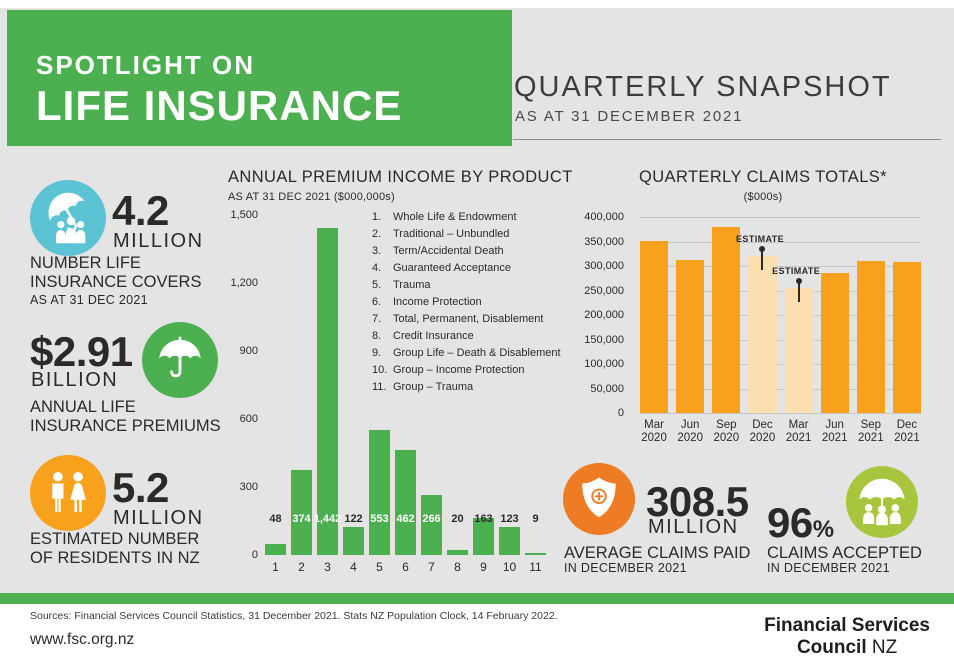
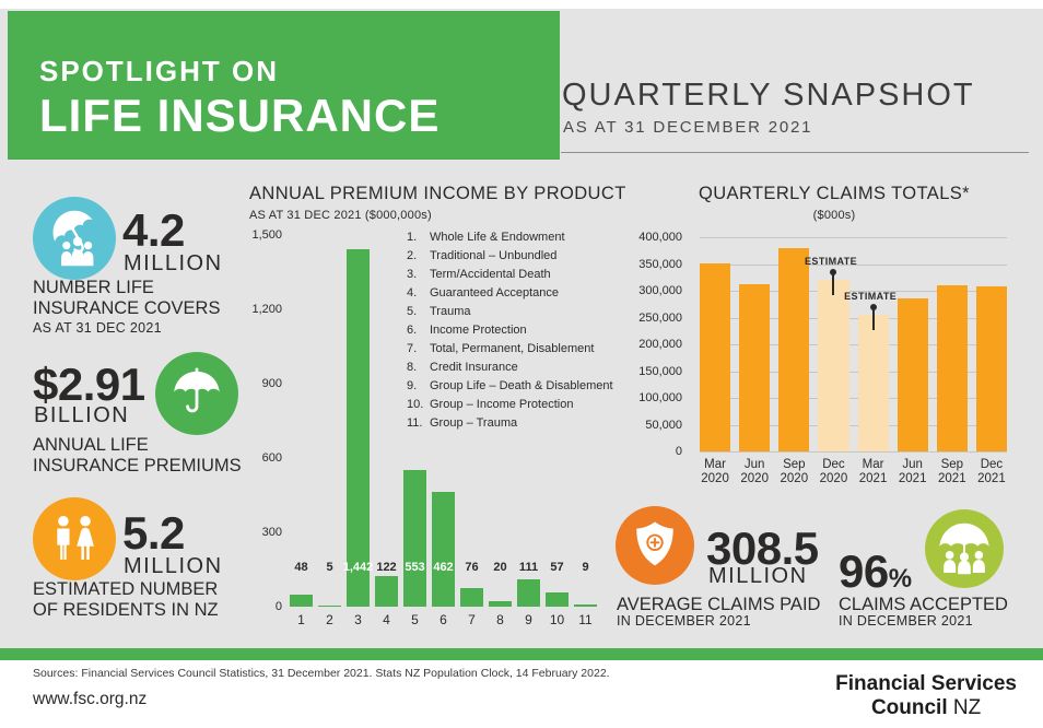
ANNUAL PREMIUM INCOME BY PRODUCT/2: 374 -> 5
ANNUAL PREMIUM INCOME BY PRODUCT/7: 266 -> 76
ANNUAL PREMIUM INCOME BY PRODUCT/9: 163 -> 111
ANNUAL PREMIUM INCOME BY PRODUCT/10: 123 -> 57
